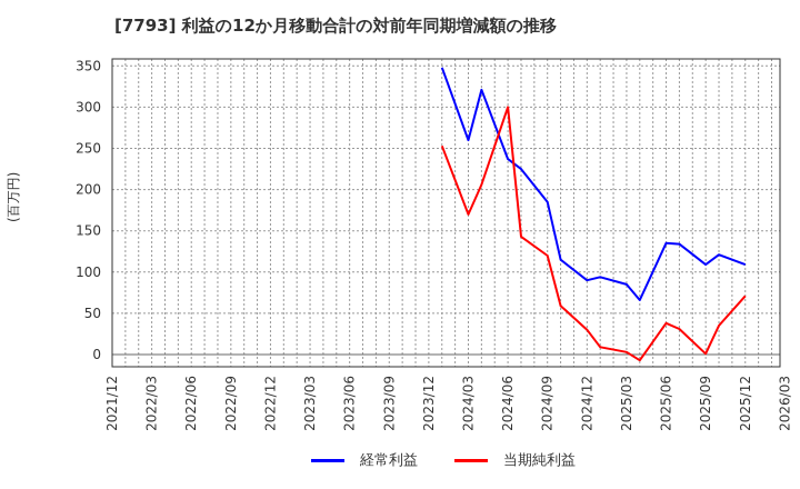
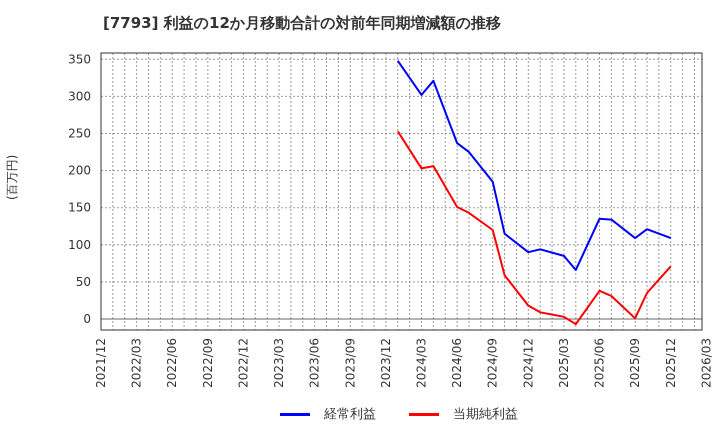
経常利益/2024/03: 260 -> 300
当期純利益/2024/03: 170 -> 200
当期純利益/2024/06: 300 -> 150
当期純利益/2024/12: 30 -> 20
